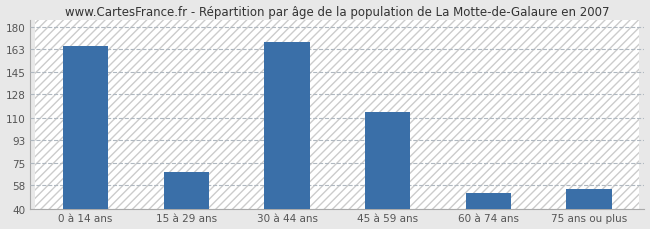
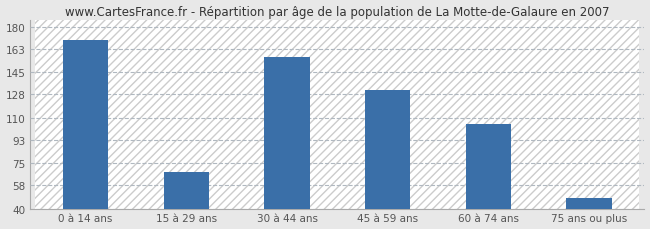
0 à 14 ans: 165 -> 170
30 à 44 ans: 168 -> 157
45 à 59 ans: 114 -> 131
60 à 74 ans: 52 -> 105
75 ans ou plus: 55 -> 48
